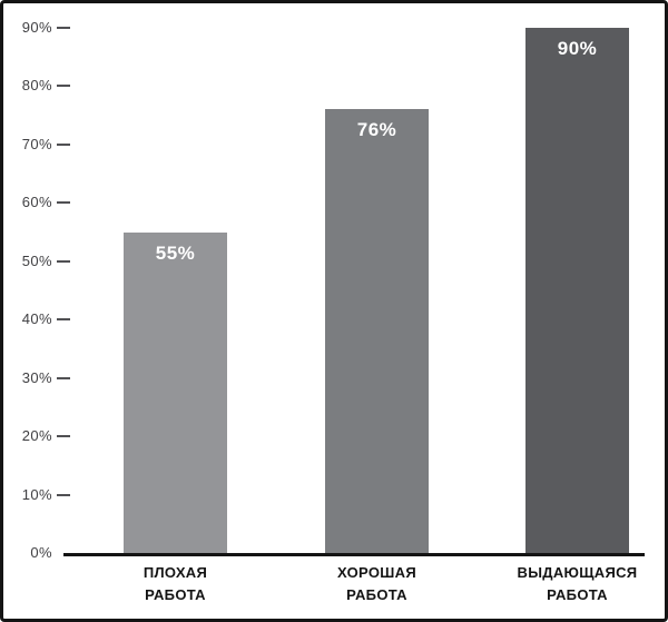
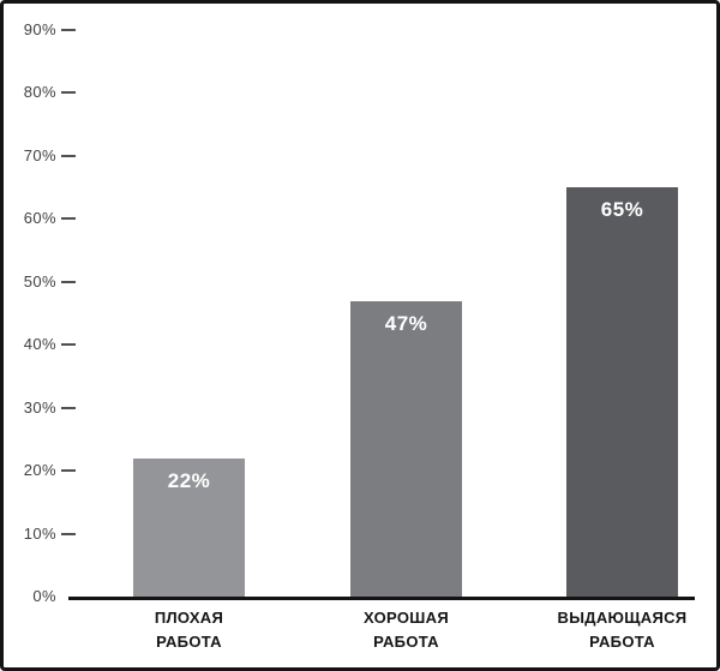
ПЛОХАЯ РАБОТА: 55% -> 22%
ХОРОШАЯ РАБОТА: 76% -> 47%
ВЫДАЮЩАЯСЯ РАБОТА: 90% -> 65%
